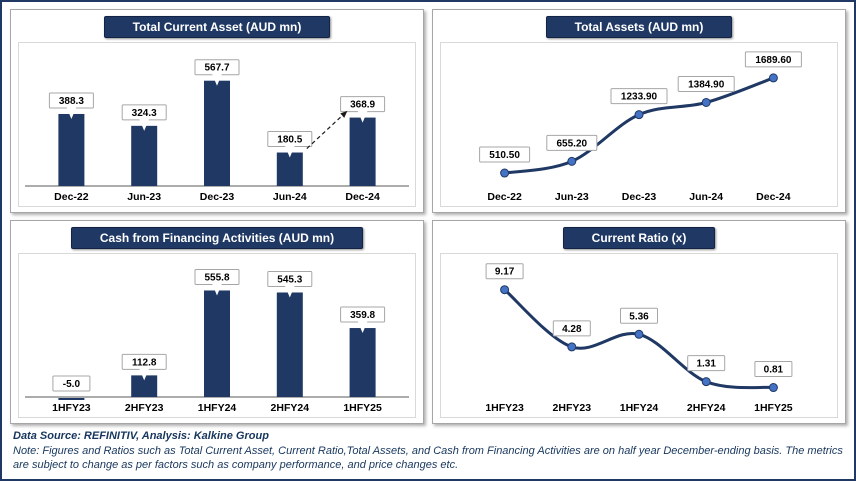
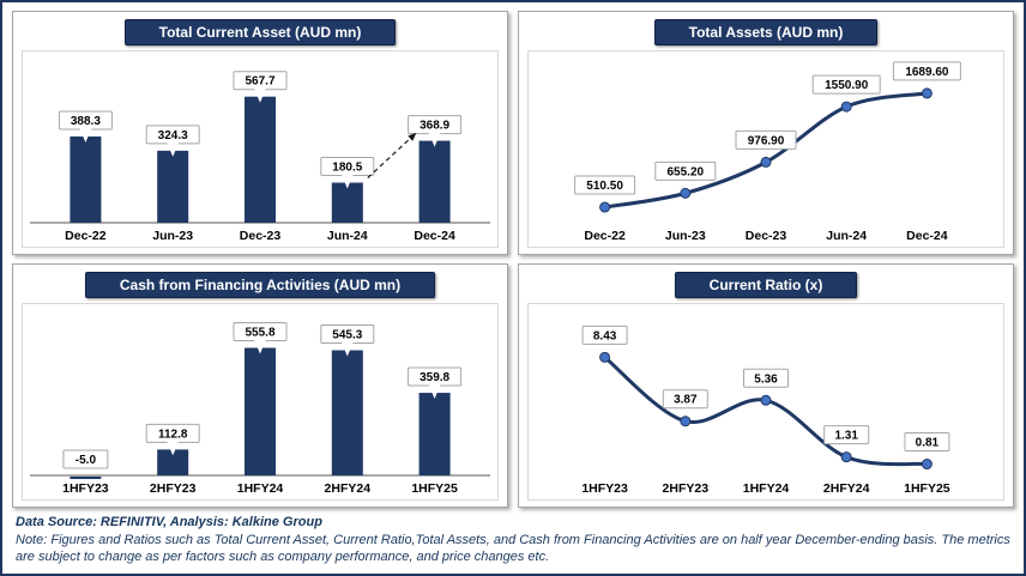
Total Assets (AUD mn)/Dec-23: 1233.90 -> 976.90
Total Assets (AUD mn)/Jun-24: 1384.90 -> 1550.90
Current Ratio (x)/1HFY23: 9.17 -> 8.43
Current Ratio (x)/2HFY23: 4.28 -> 3.87
